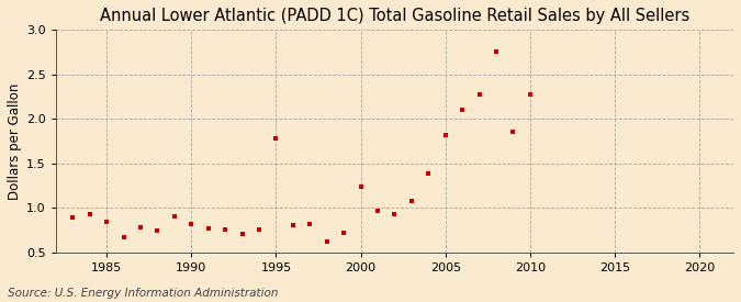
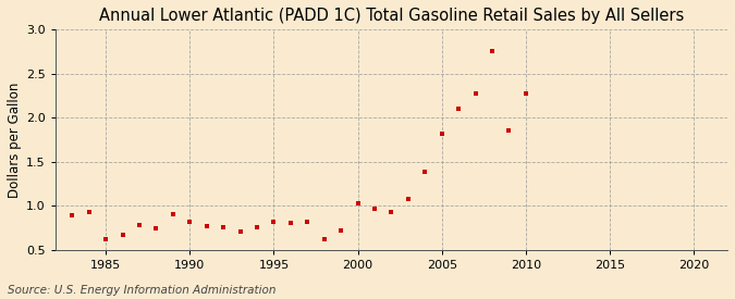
1985: 0.84 -> 0.62
1995: 1.78 -> 0.82
2000: 1.24 -> 1.03
